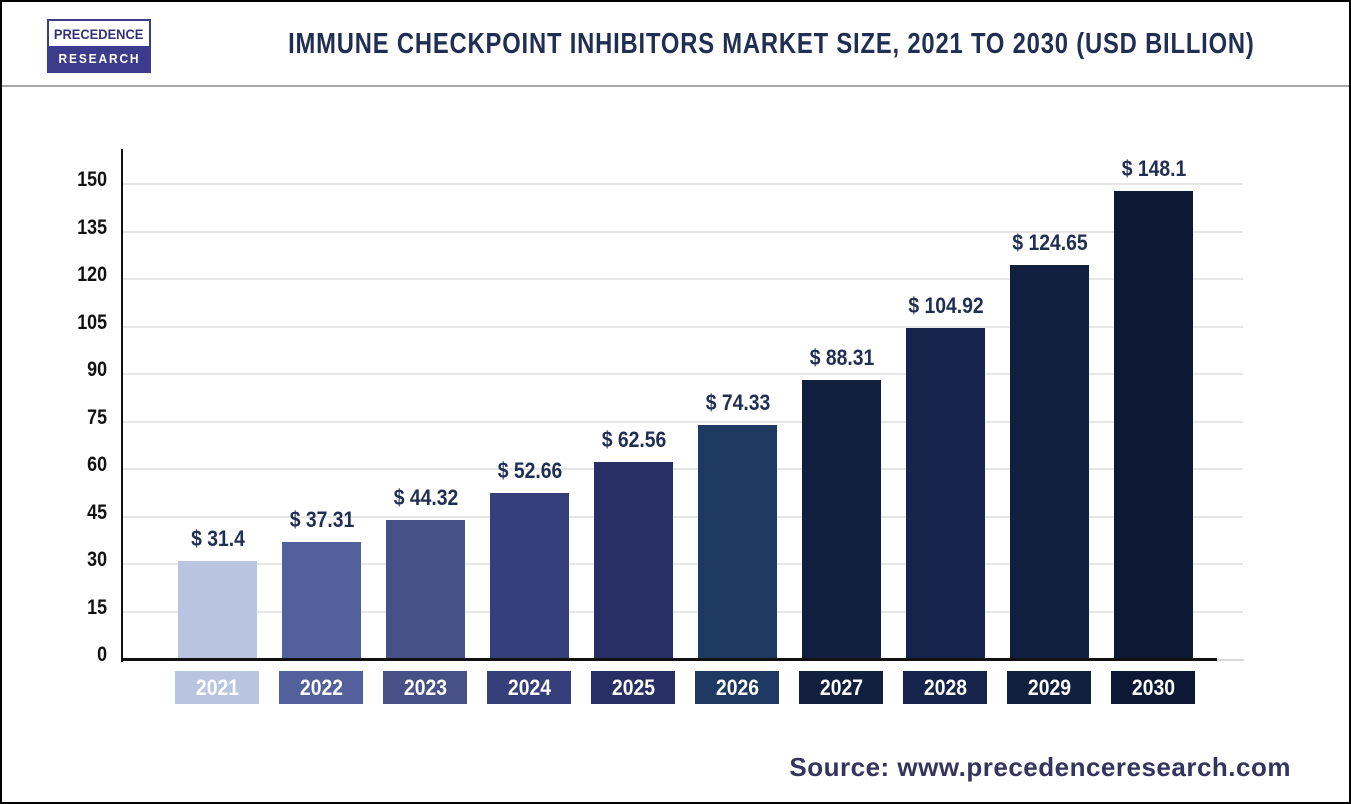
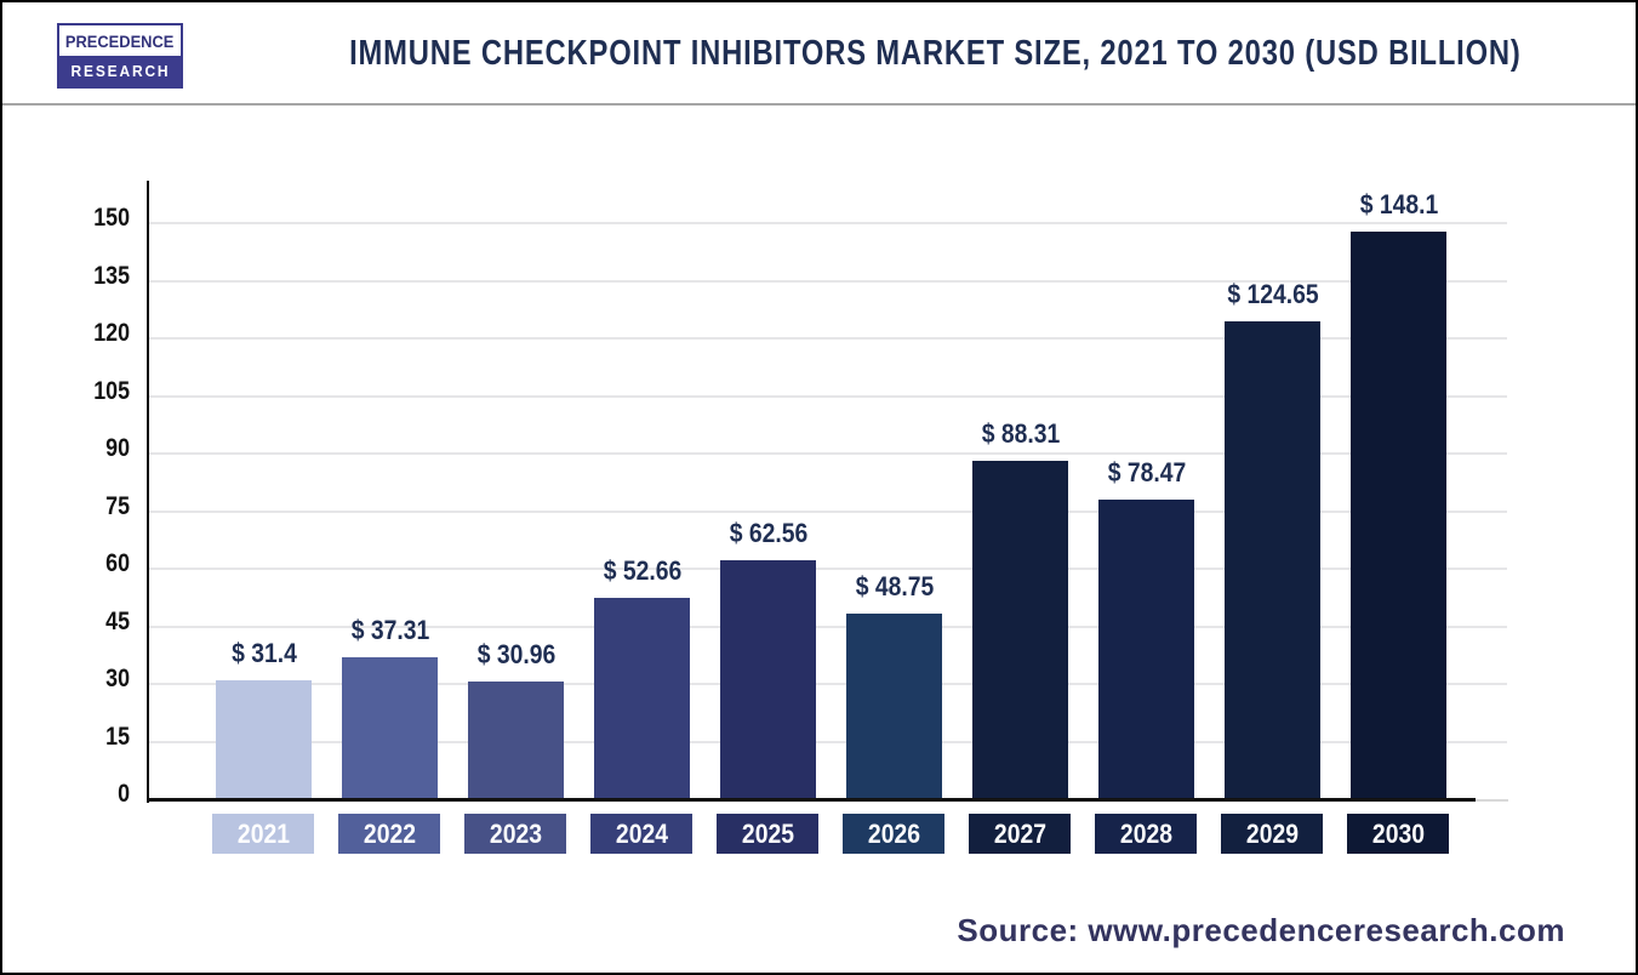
2023: 44.32 -> 30.96
2026: 74.33 -> 48.75
2028: 104.92 -> 78.47
